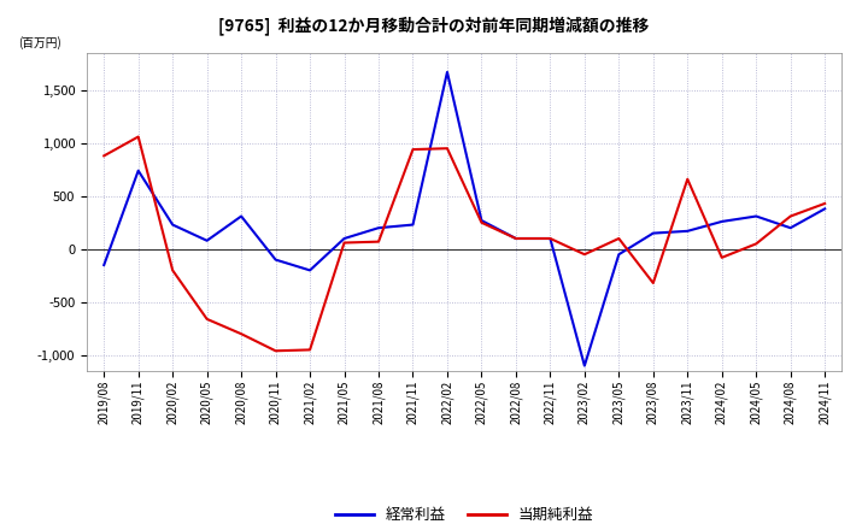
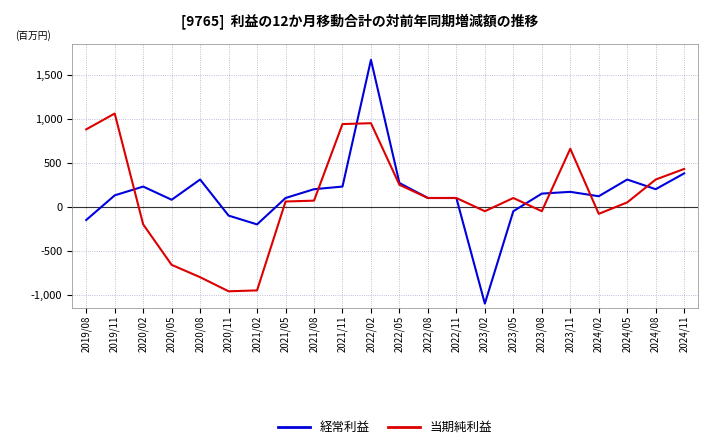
経常利益/2019/11: 740 -> 130
当期純利益/2023/08: -320 -> -50
経常利益/2024/02: 260 -> 120
